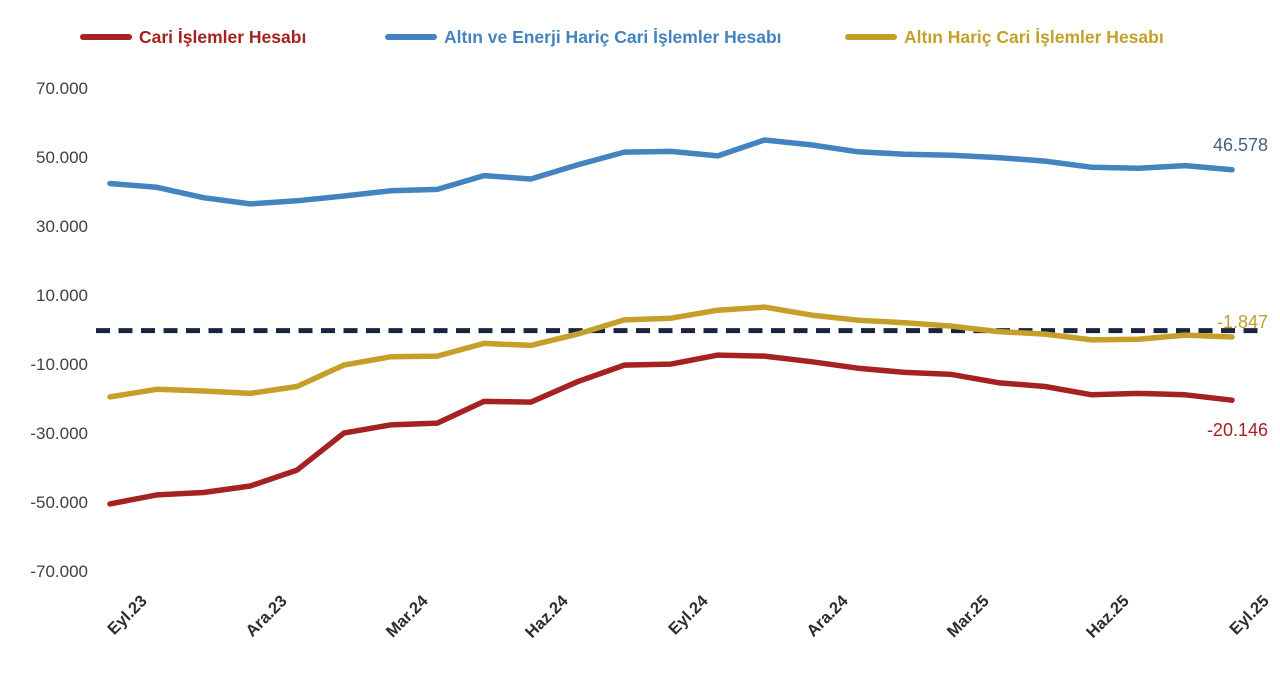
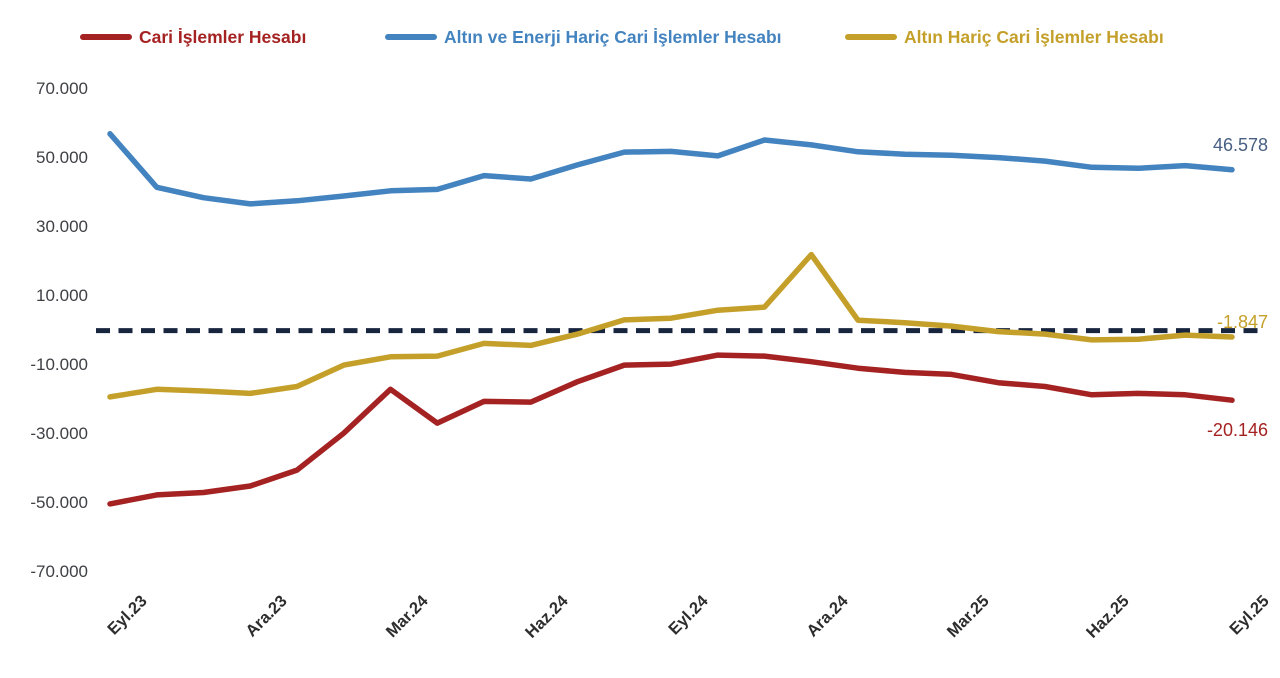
Altın ve Enerji Hariç Cari İşlemler Hesabı/Eyl.23: 43000 -> 57000
Cari İşlemler Hesabı/Mar.24: -27000 -> -17000
Altın Hariç Cari İşlemler Hesabı/Ara.24: 4000 -> 22000
